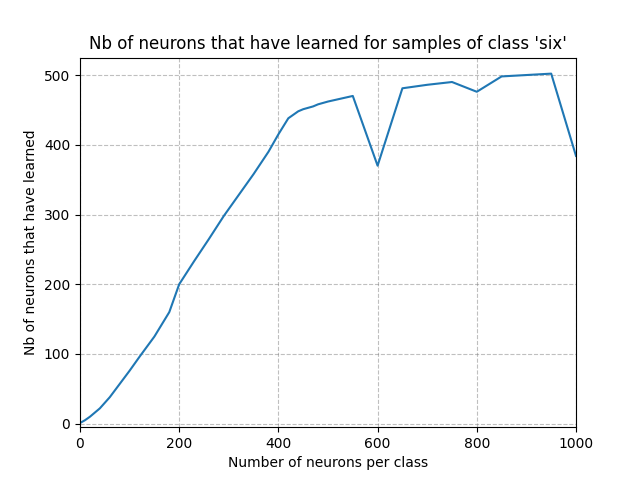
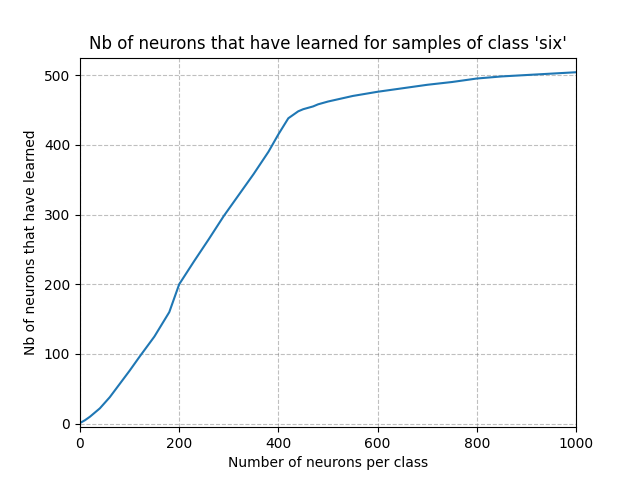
600: 370 -> 476
800: 476 -> 495
1000: 384 -> 504
